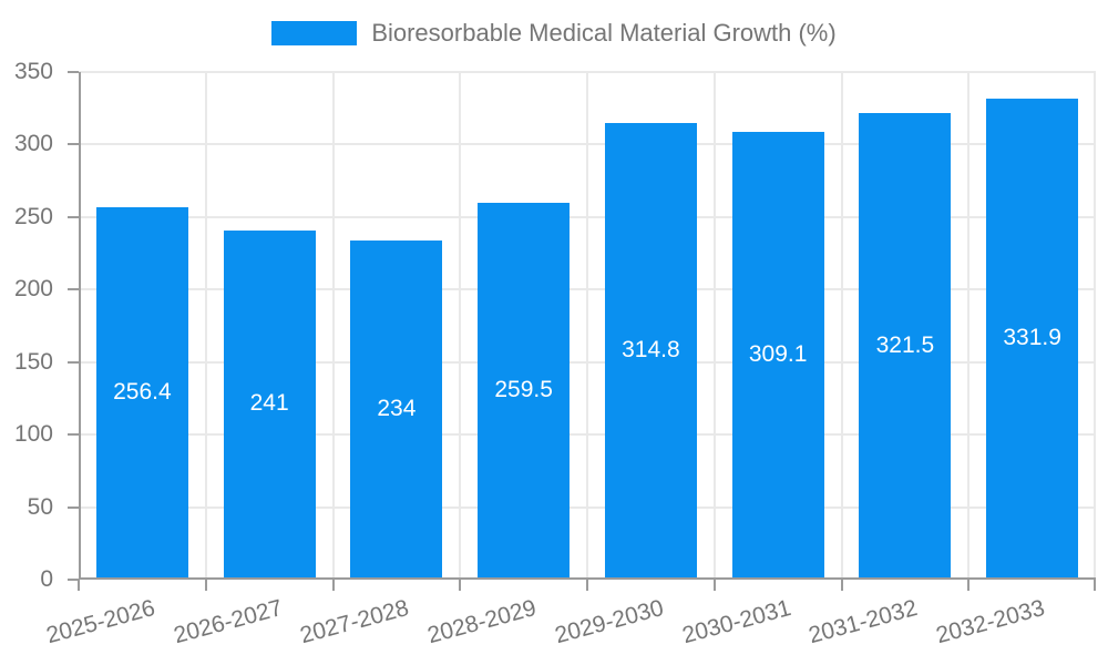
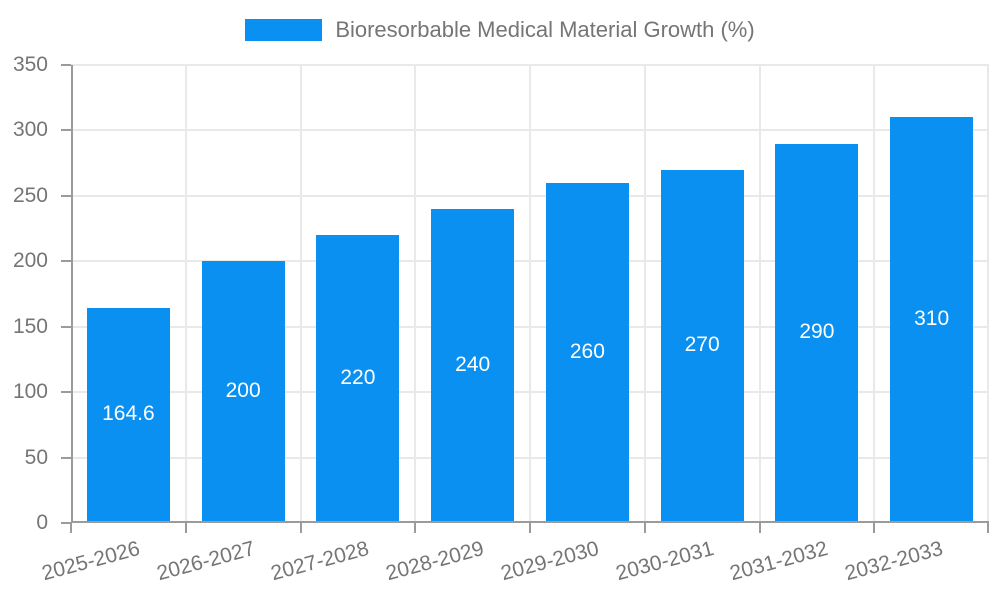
2025-2026: 256.4 -> 164.6
2026-2027: 241 -> 200
2027-2028: 234 -> 220
2028-2029: 259.5 -> 240
2029-2030: 314.8 -> 260
2030-2031: 309.1 -> 270
2031-2032: 321.5 -> 290
2032-2033: 331.9 -> 310
